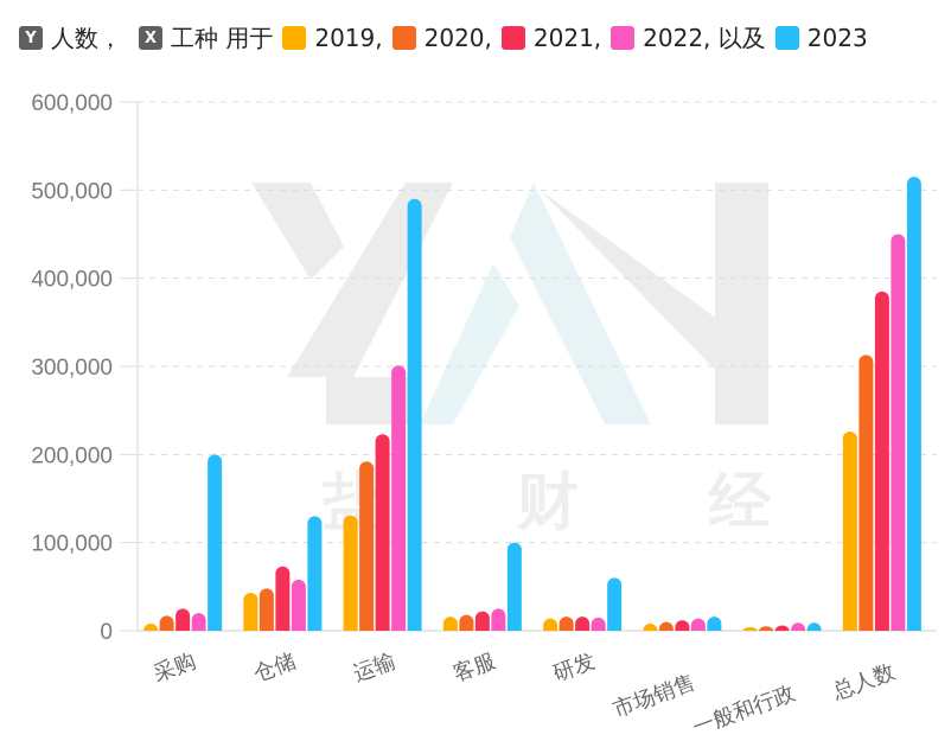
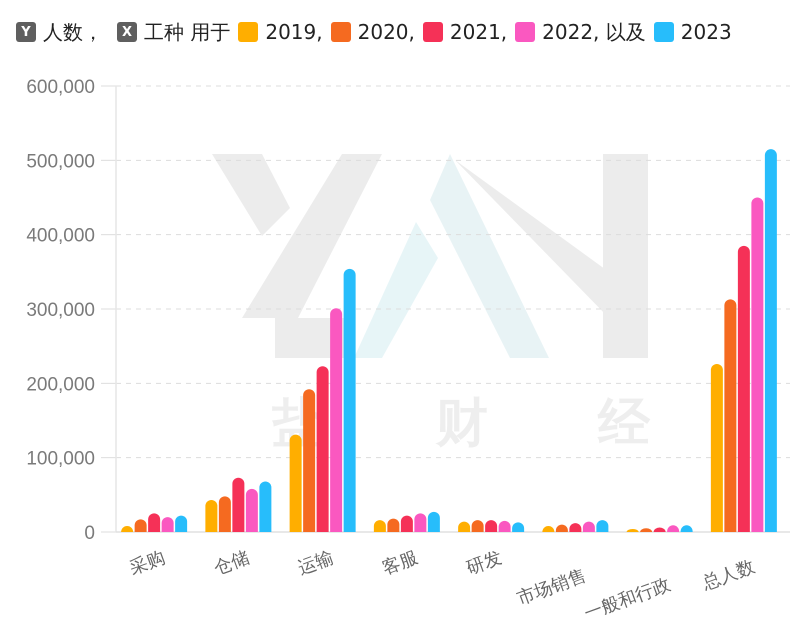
2023/采购: 200000 -> 20000
2023/仓储: 130000 -> 70000
2023/运输: 490000 -> 350000
2023/客服: 100000 -> 30000
2023/研发: 60000 -> 10000
